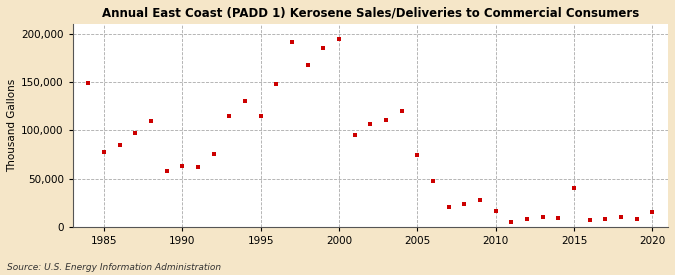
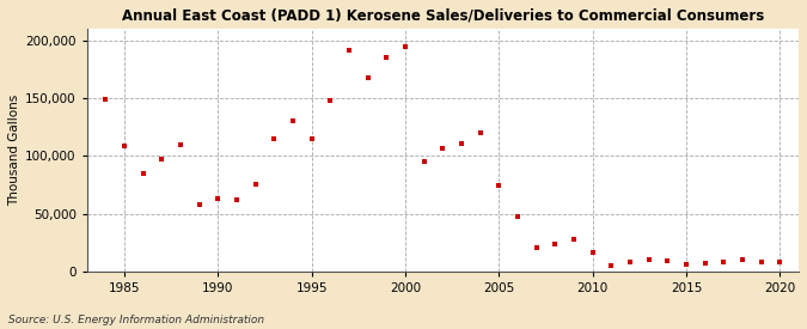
1985: 78,000 -> 109,000
2015: 40,000 -> 6,000
2020: 16,000 -> 8,000
